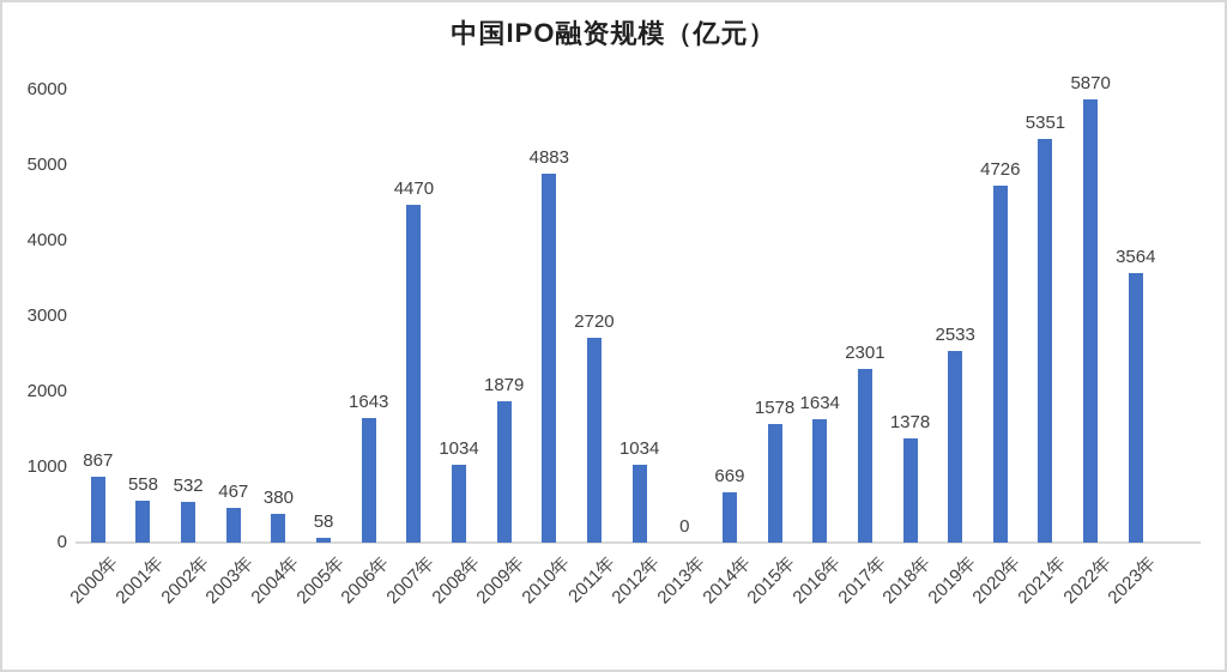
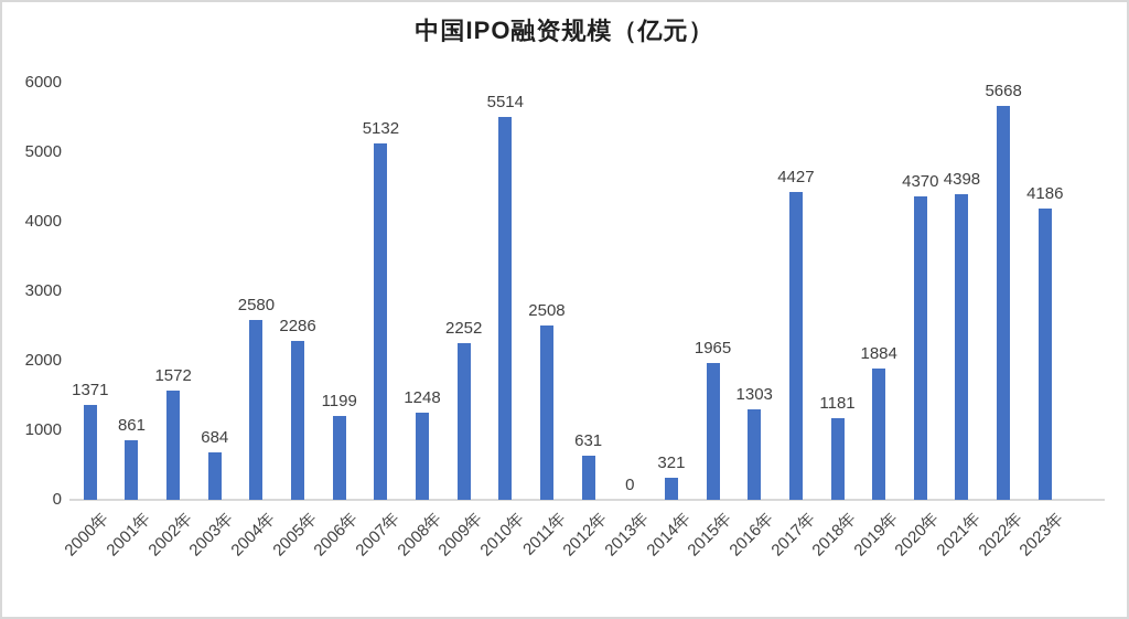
2000年: 867 -> 1371
2001年: 558 -> 861
2002年: 532 -> 1572
2003年: 467 -> 684
2004年: 380 -> 2580
2005年: 58 -> 2286
2006年: 1643 -> 1199
2007年: 4470 -> 5132
2008年: 1034 -> 1248
2009年: 1879 -> 2252
2010年: 4883 -> 5514
2011年: 2720 -> 2508
2012年: 1034 -> 631
2014年: 669 -> 321
2015年: 1578 -> 1965
2016年: 1634 -> 1303
2017年: 2301 -> 4427
2018年: 1378 -> 1181
2019年: 2533 -> 1884
2020年: 4726 -> 4370
2021年: 5351 -> 4398
2022年: 5870 -> 5668
2023年: 3564 -> 4186
